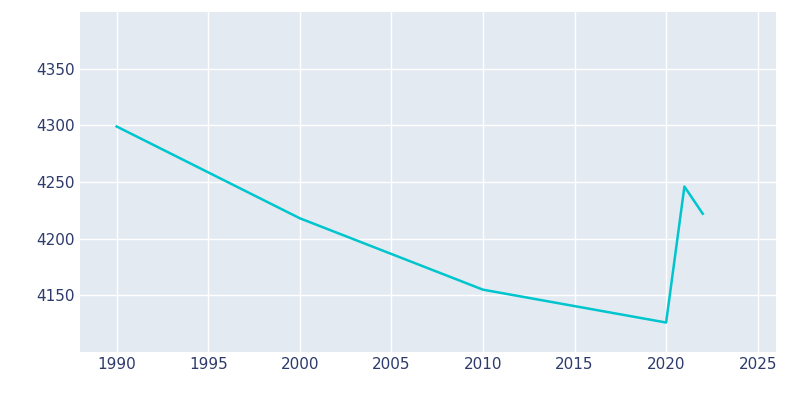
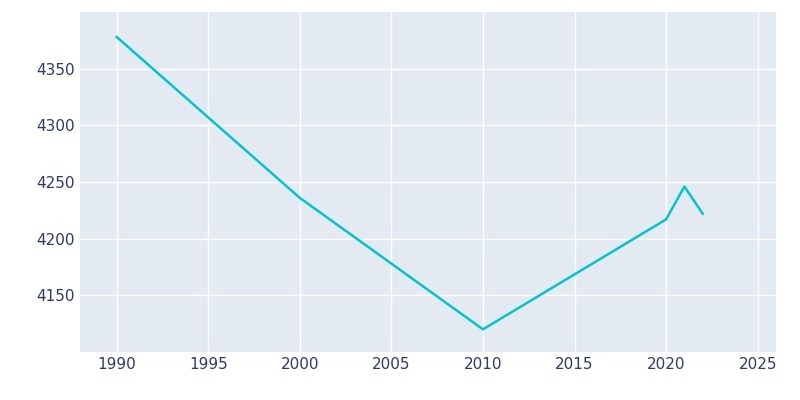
1990: 4299 -> 4378
2000: 4218 -> 4236
2010: 4155 -> 4120
2020: 4126 -> 4217
